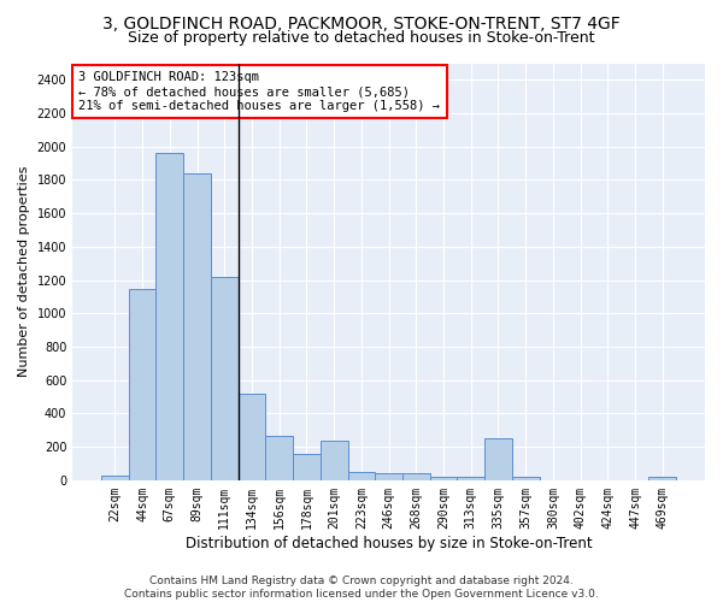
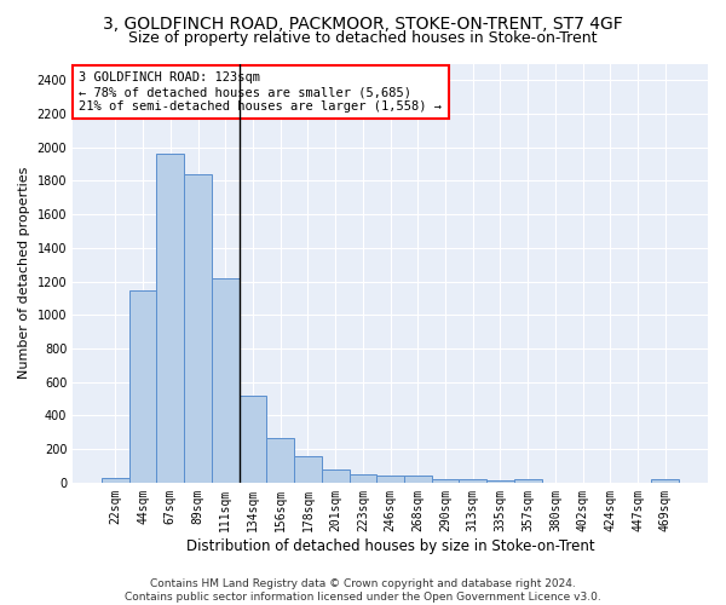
201sqm: 240 -> 80
335sqm: 250 -> 10
